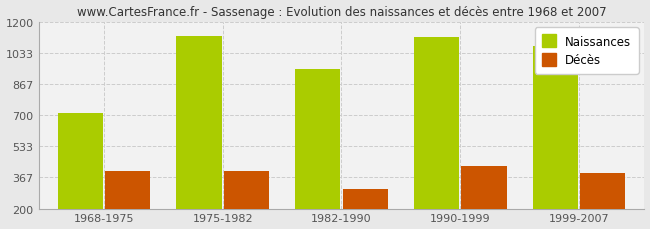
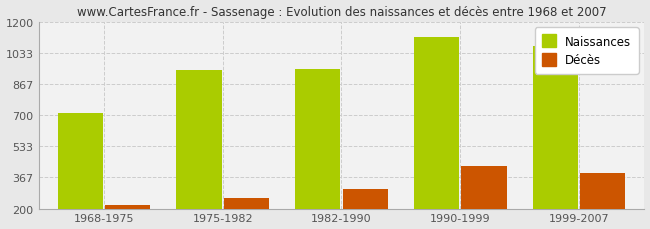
Décès/1968-1975: 400 -> 220
Naissances/1975-1982: 1120 -> 940
Décès/1975-1982: 400 -> 260
